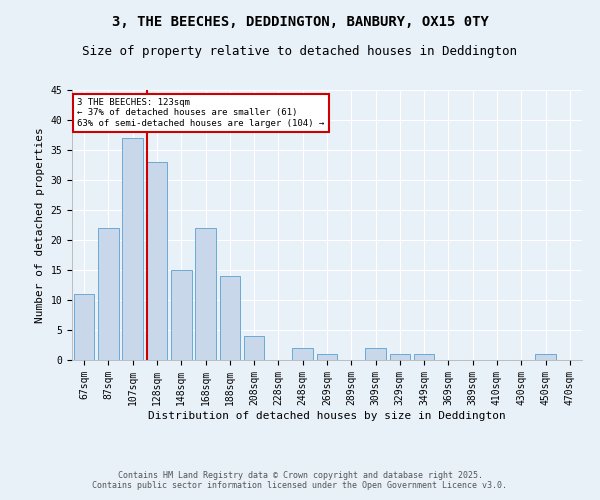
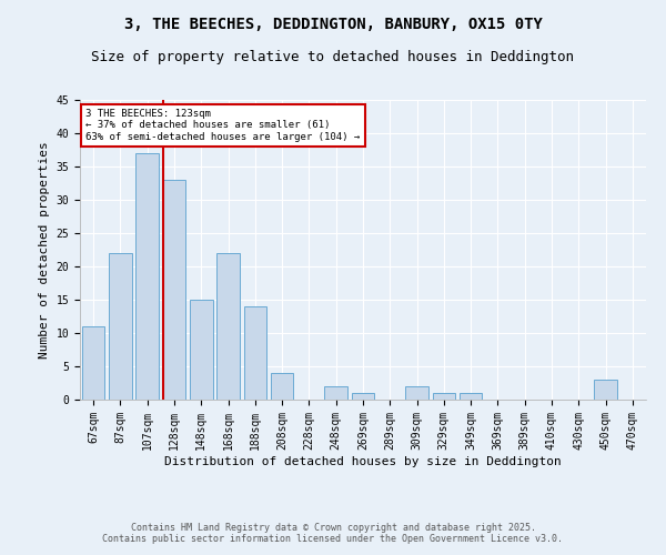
450sqm: 1 -> 3
